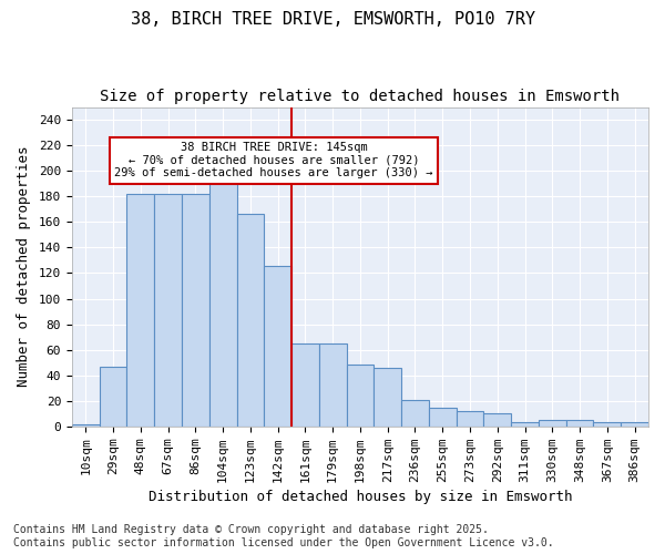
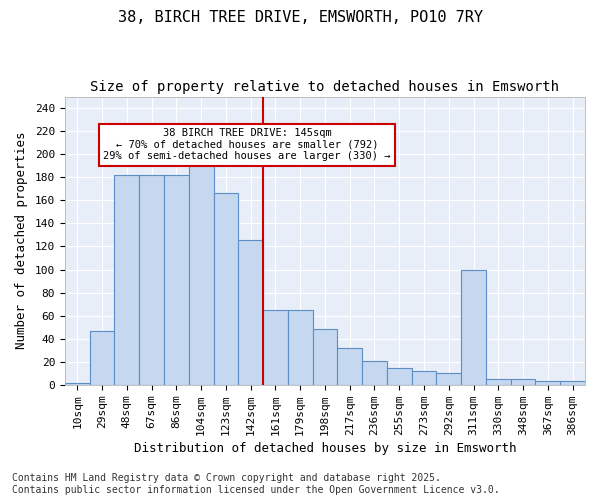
217sqm: 46 -> 32
311sqm: 3 -> 100
